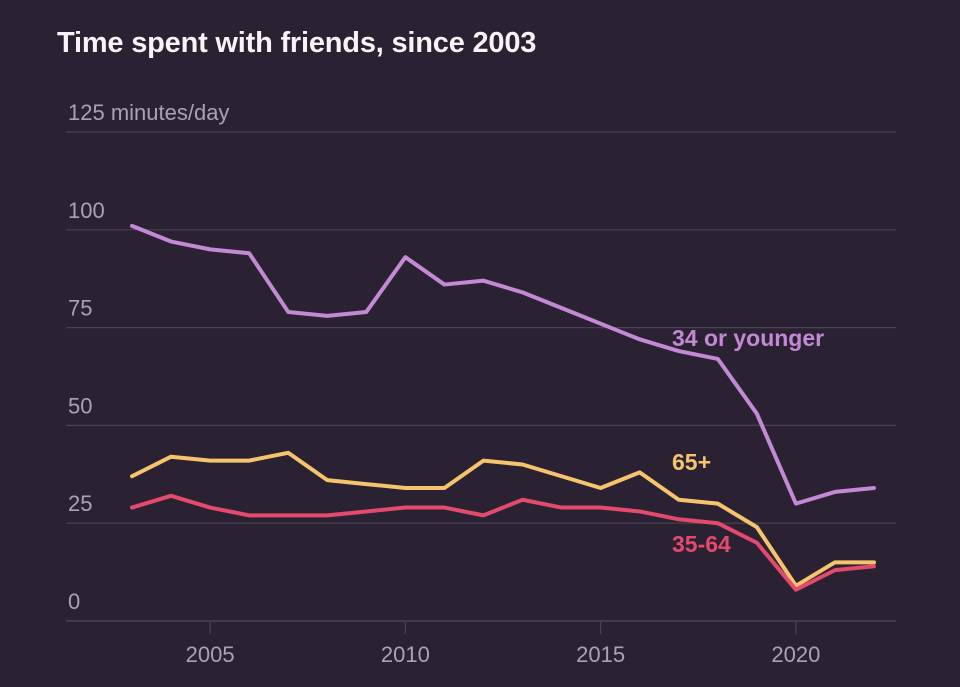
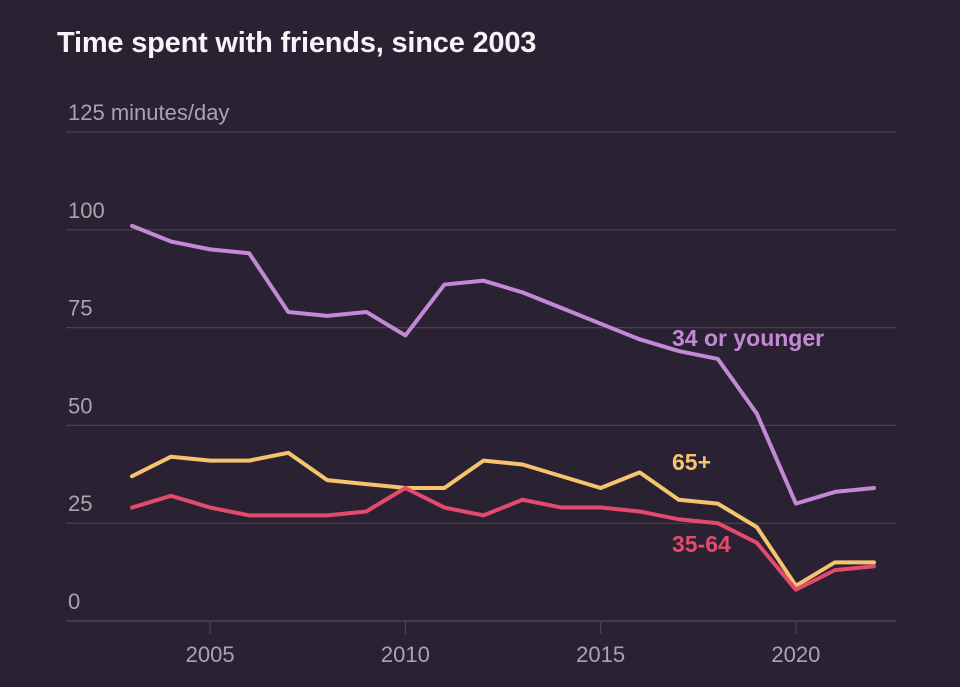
34 or younger/2010: 93 -> 73
35-64/2010: 29 -> 34
